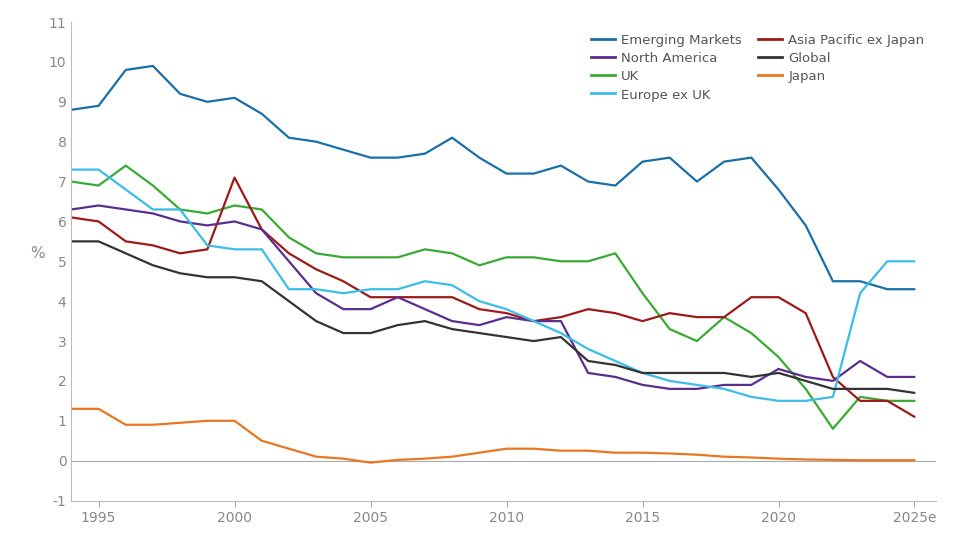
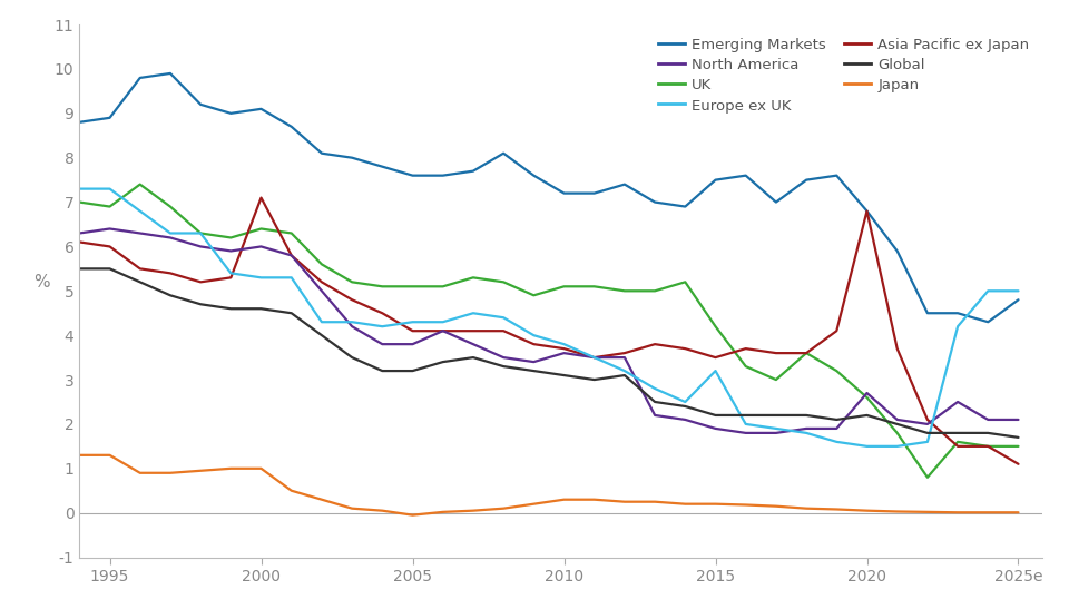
Europe ex UK/2015: 2.2 -> 3.2
Asia Pacific ex Japan/2020: 4.1 -> 6.8
North America/2020: 2.3 -> 2.7
Emerging Markets/2025e: 4.3 -> 4.8
